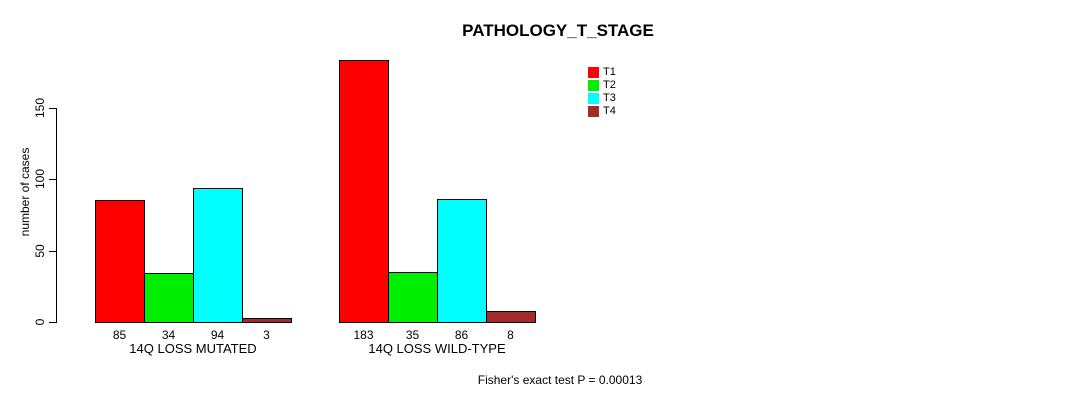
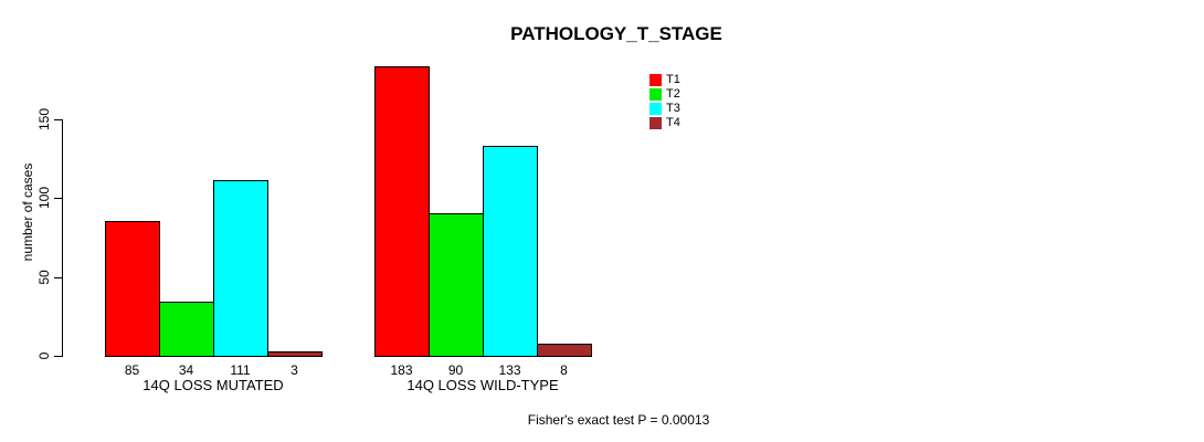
T3/14Q LOSS MUTATED: 94 -> 111
T2/14Q LOSS WILD-TYPE: 35 -> 90
T3/14Q LOSS WILD-TYPE: 86 -> 133
